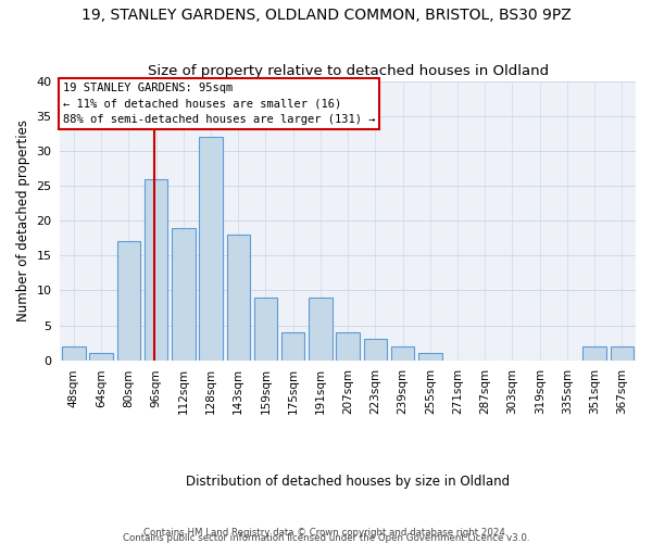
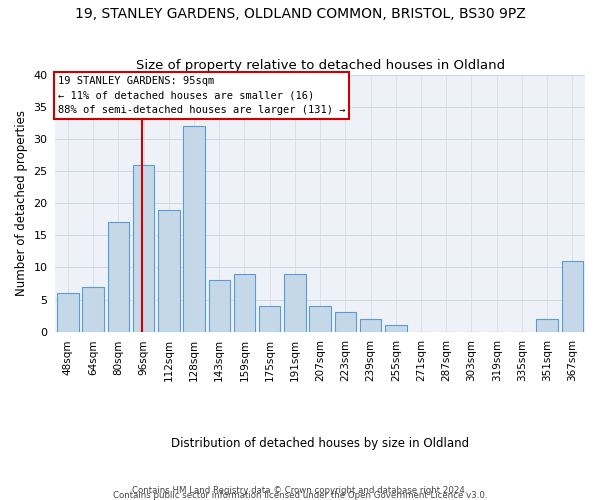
48sqm: 2 -> 6
64sqm: 1 -> 7
143sqm: 18 -> 8
367sqm: 2 -> 11
